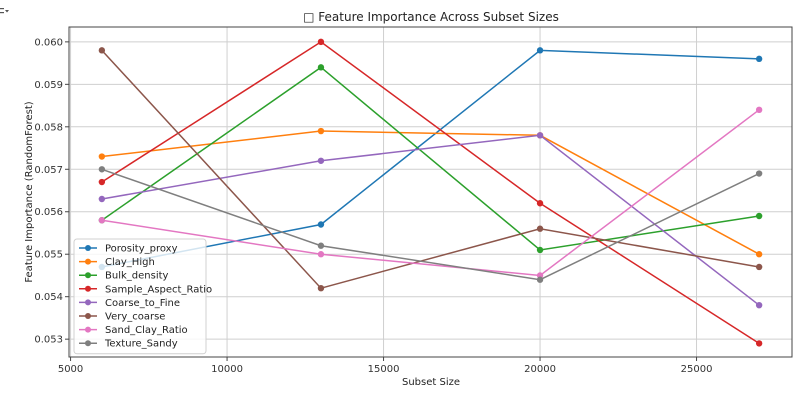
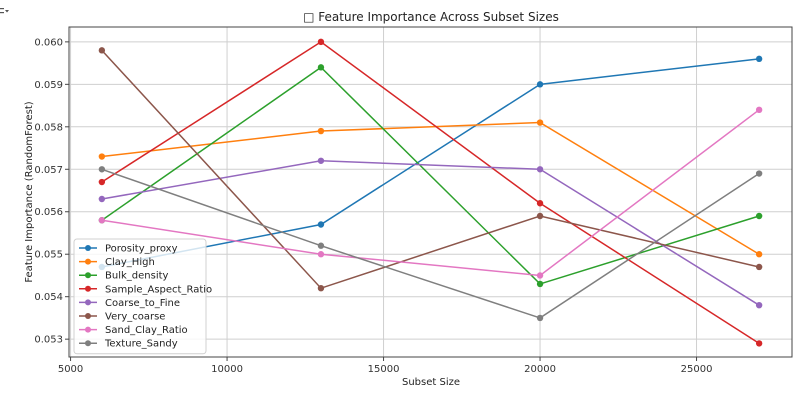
Porosity_proxy/20000: 0.0598 -> 0.0590
Clay_High/20000: 0.0578 -> 0.0581
Bulk_density/20000: 0.0551 -> 0.0543
Coarse_to_Fine/20000: 0.0578 -> 0.0570
Very_coarse/20000: 0.0556 -> 0.0559
Texture_Sandy/20000: 0.0544 -> 0.0535
